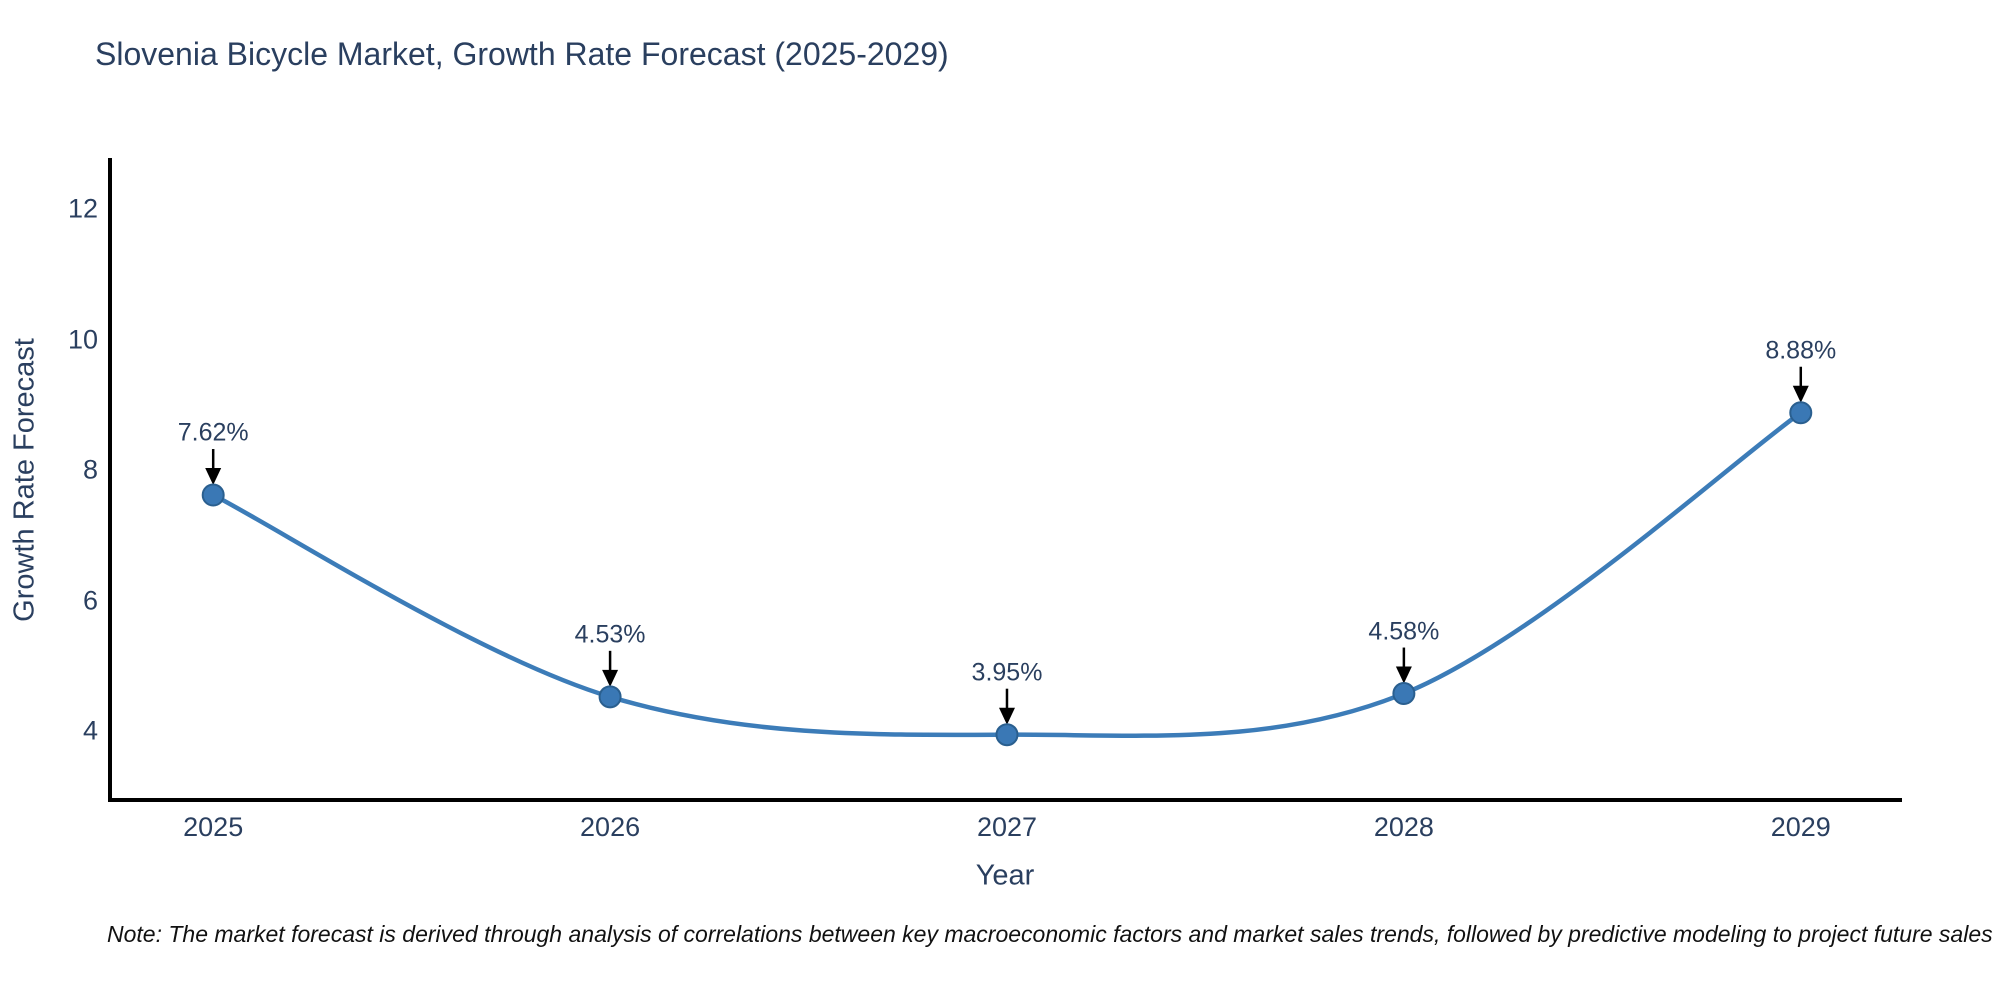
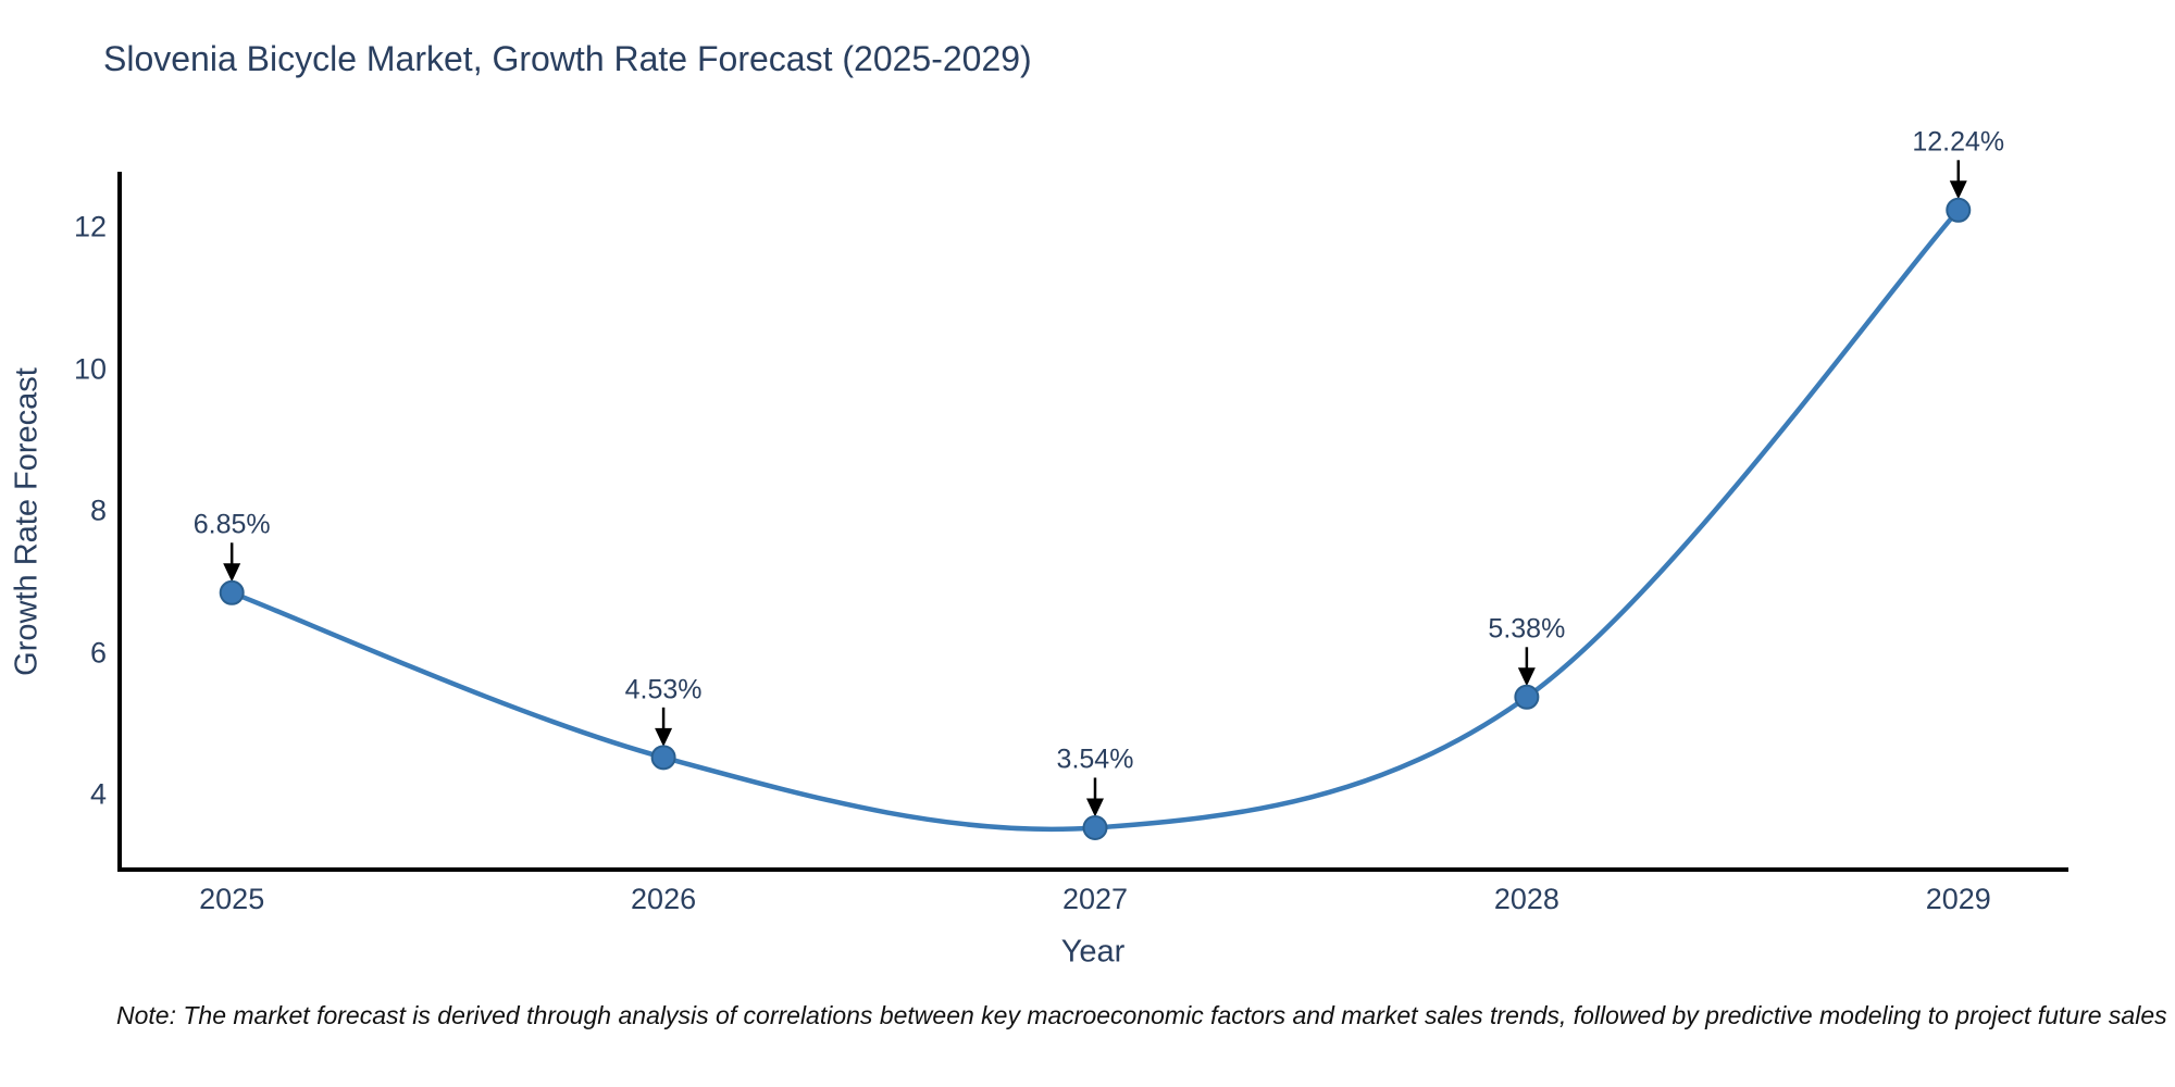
2025: 7.62% -> 6.85%
2027: 3.95% -> 3.54%
2028: 4.58% -> 5.38%
2029: 8.88% -> 12.24%
